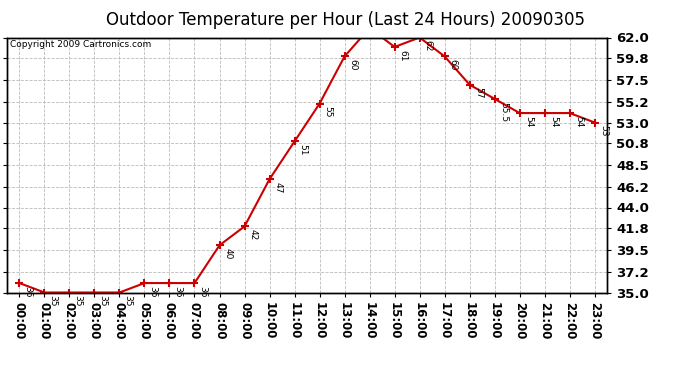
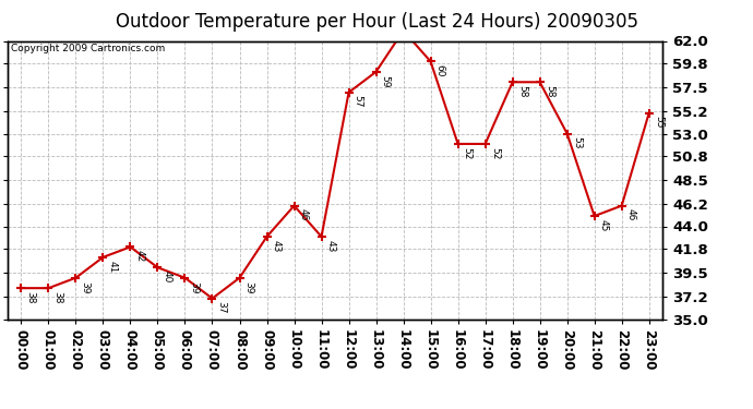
00:00: 36 -> 38
01:00: 35 -> 38
02:00: 35 -> 39
03:00: 35 -> 41
04:00: 35 -> 42
05:00: 36 -> 40
06:00: 36 -> 39
07:00: 36 -> 37
08:00: 40 -> 39
09:00: 42 -> 43
10:00: 47 -> 46
11:00: 51 -> 43
12:00: 55 -> 57
13:00: 60 -> 59
15:00: 61 -> 60
16:00: 62 -> 52
17:00: 60 -> 52
18:00: 57 -> 58
19:00: 55.5 -> 58
20:00: 54 -> 53
21:00: 54 -> 45
22:00: 54 -> 46
23:00: 53 -> 55
